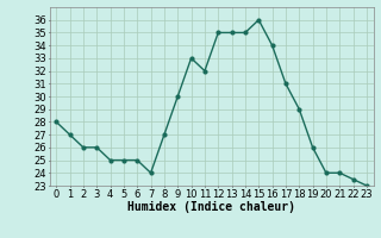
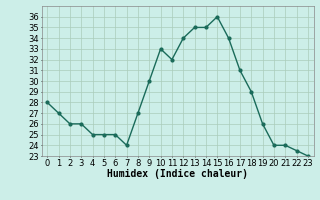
12: 35.0 -> 34.0
